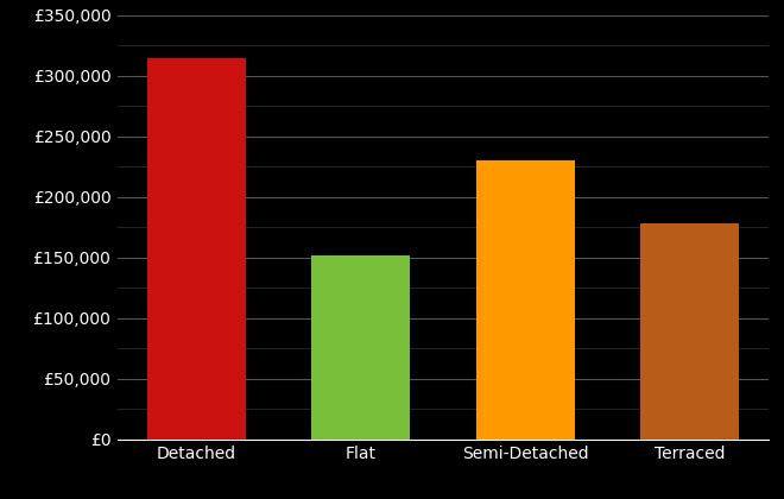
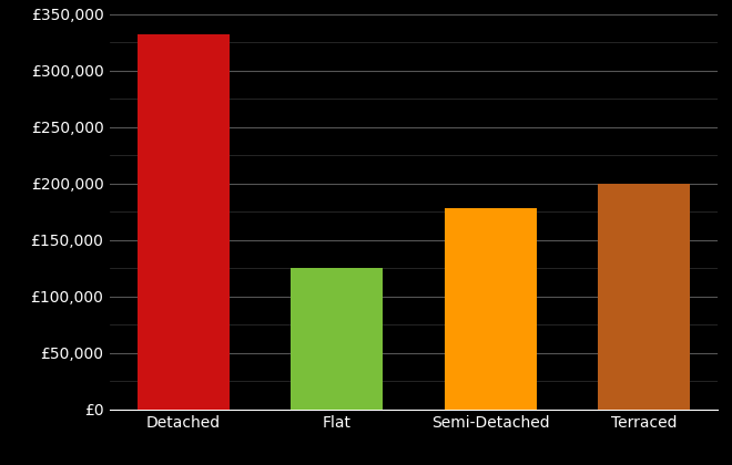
Detached: £314,000 -> £332,000
Flat: £152,000 -> £125,000
Semi-Detached: £230,000 -> £178,000
Terraced: £178,000 -> £200,000
